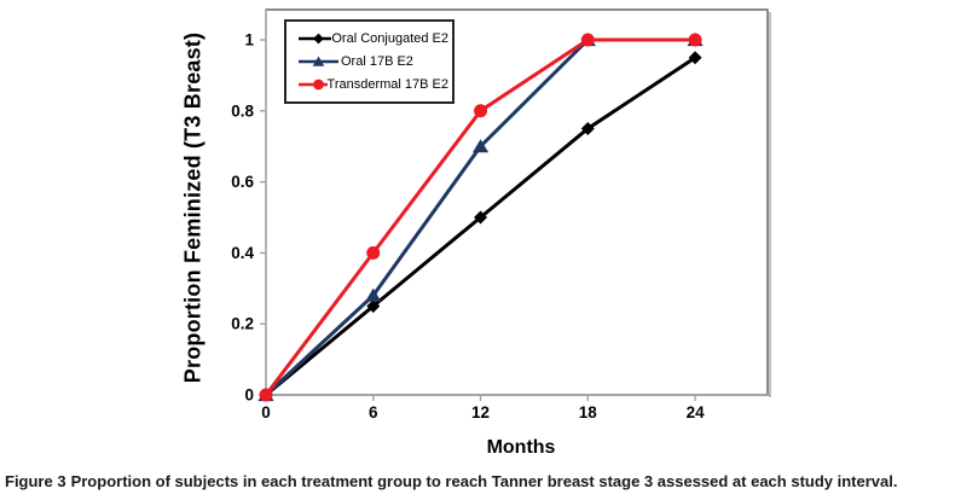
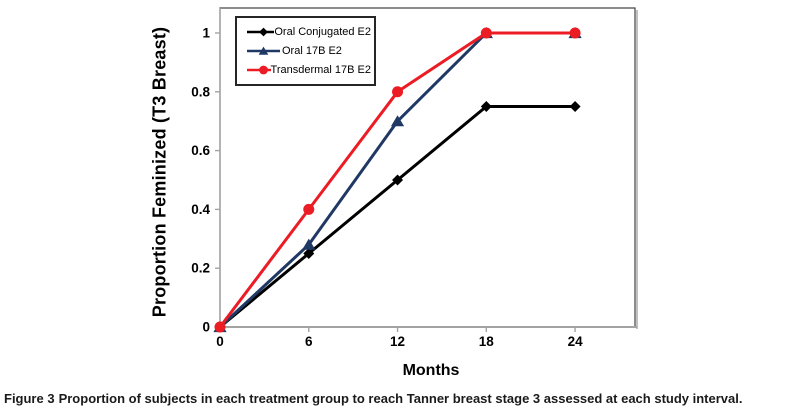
Oral Conjugated E2/24: 0.95 -> 0.75
